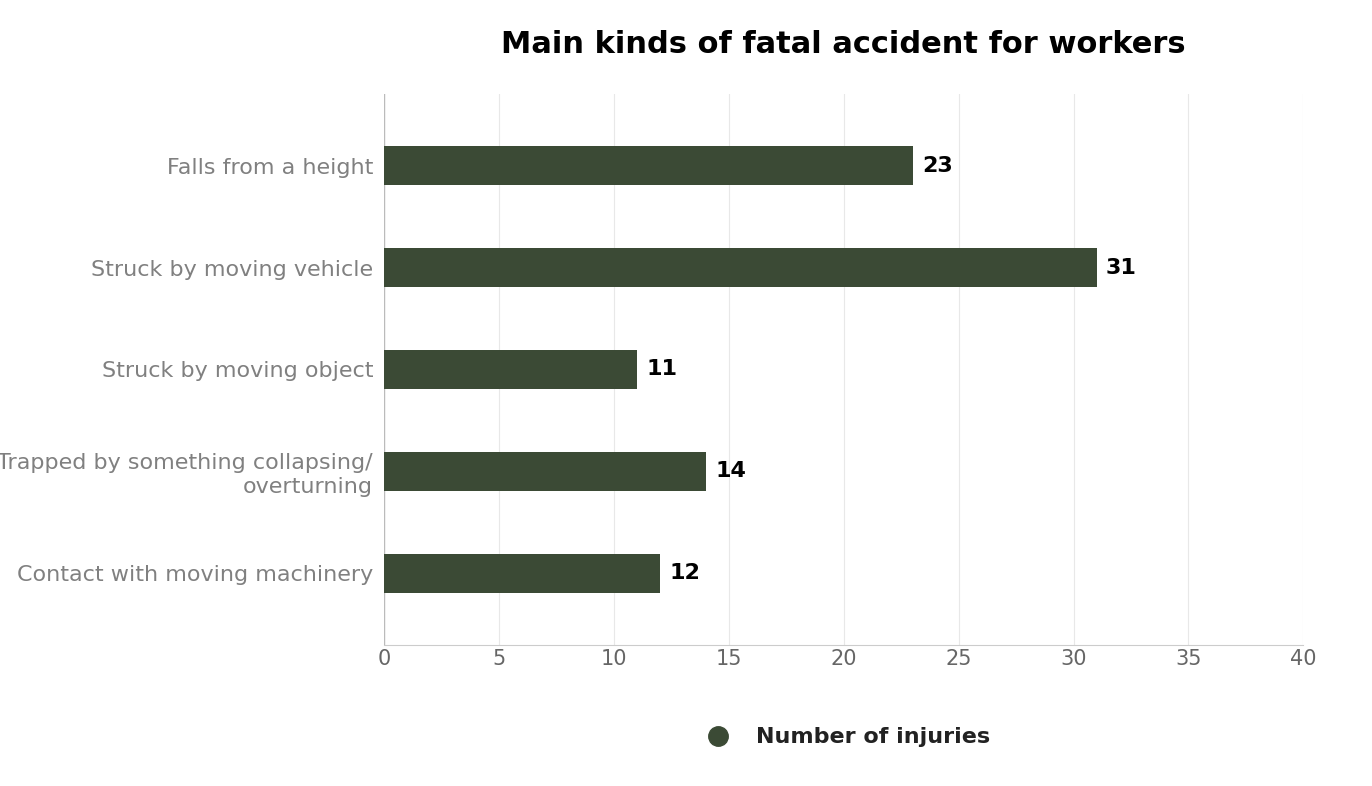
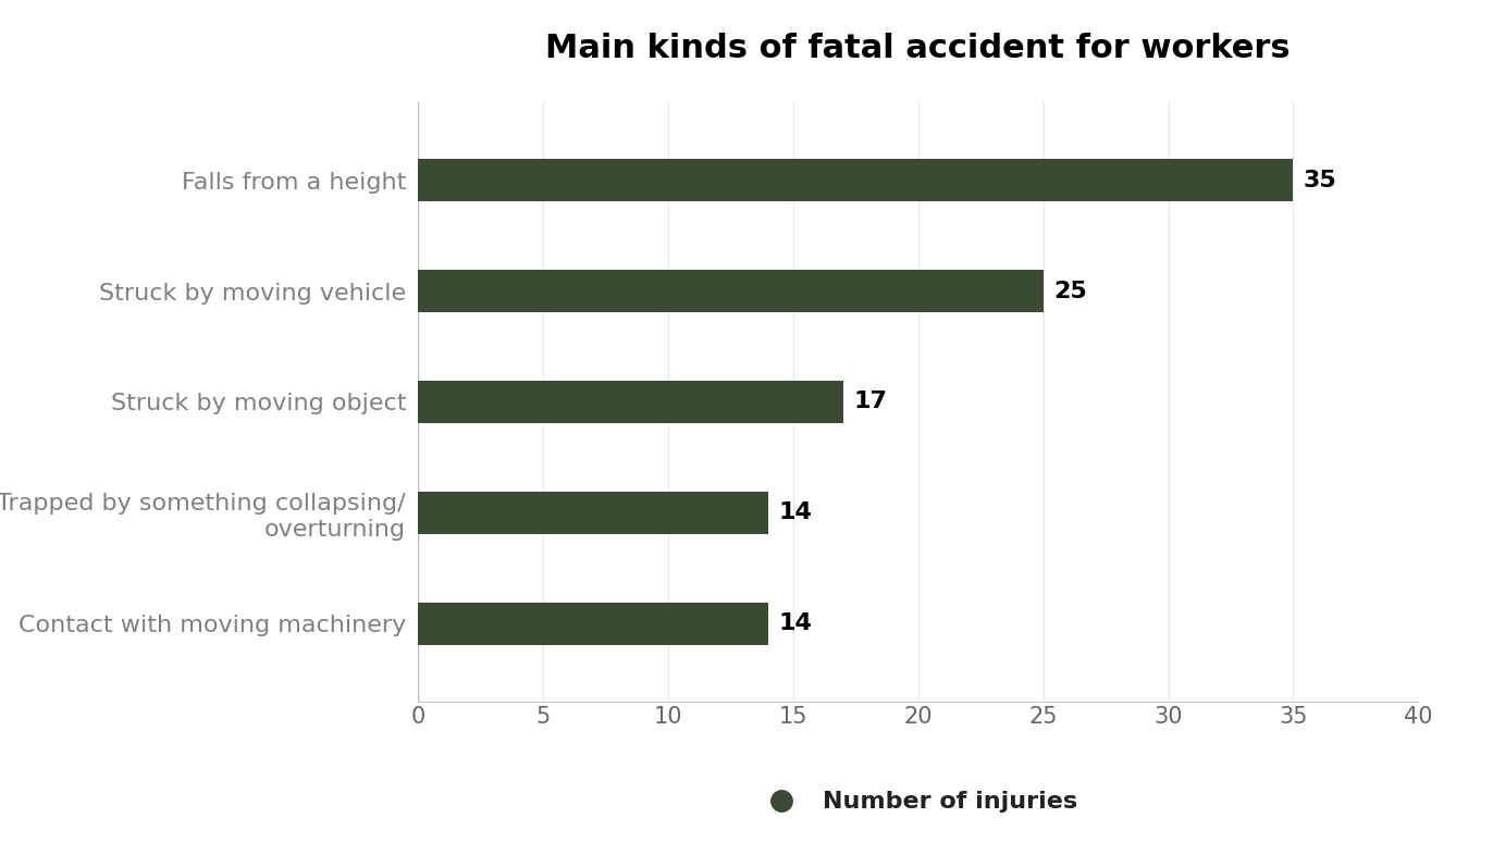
Falls from a height: 23 -> 35
Struck by moving vehicle: 31 -> 25
Struck by moving object: 11 -> 17
Contact with moving machinery: 12 -> 14
